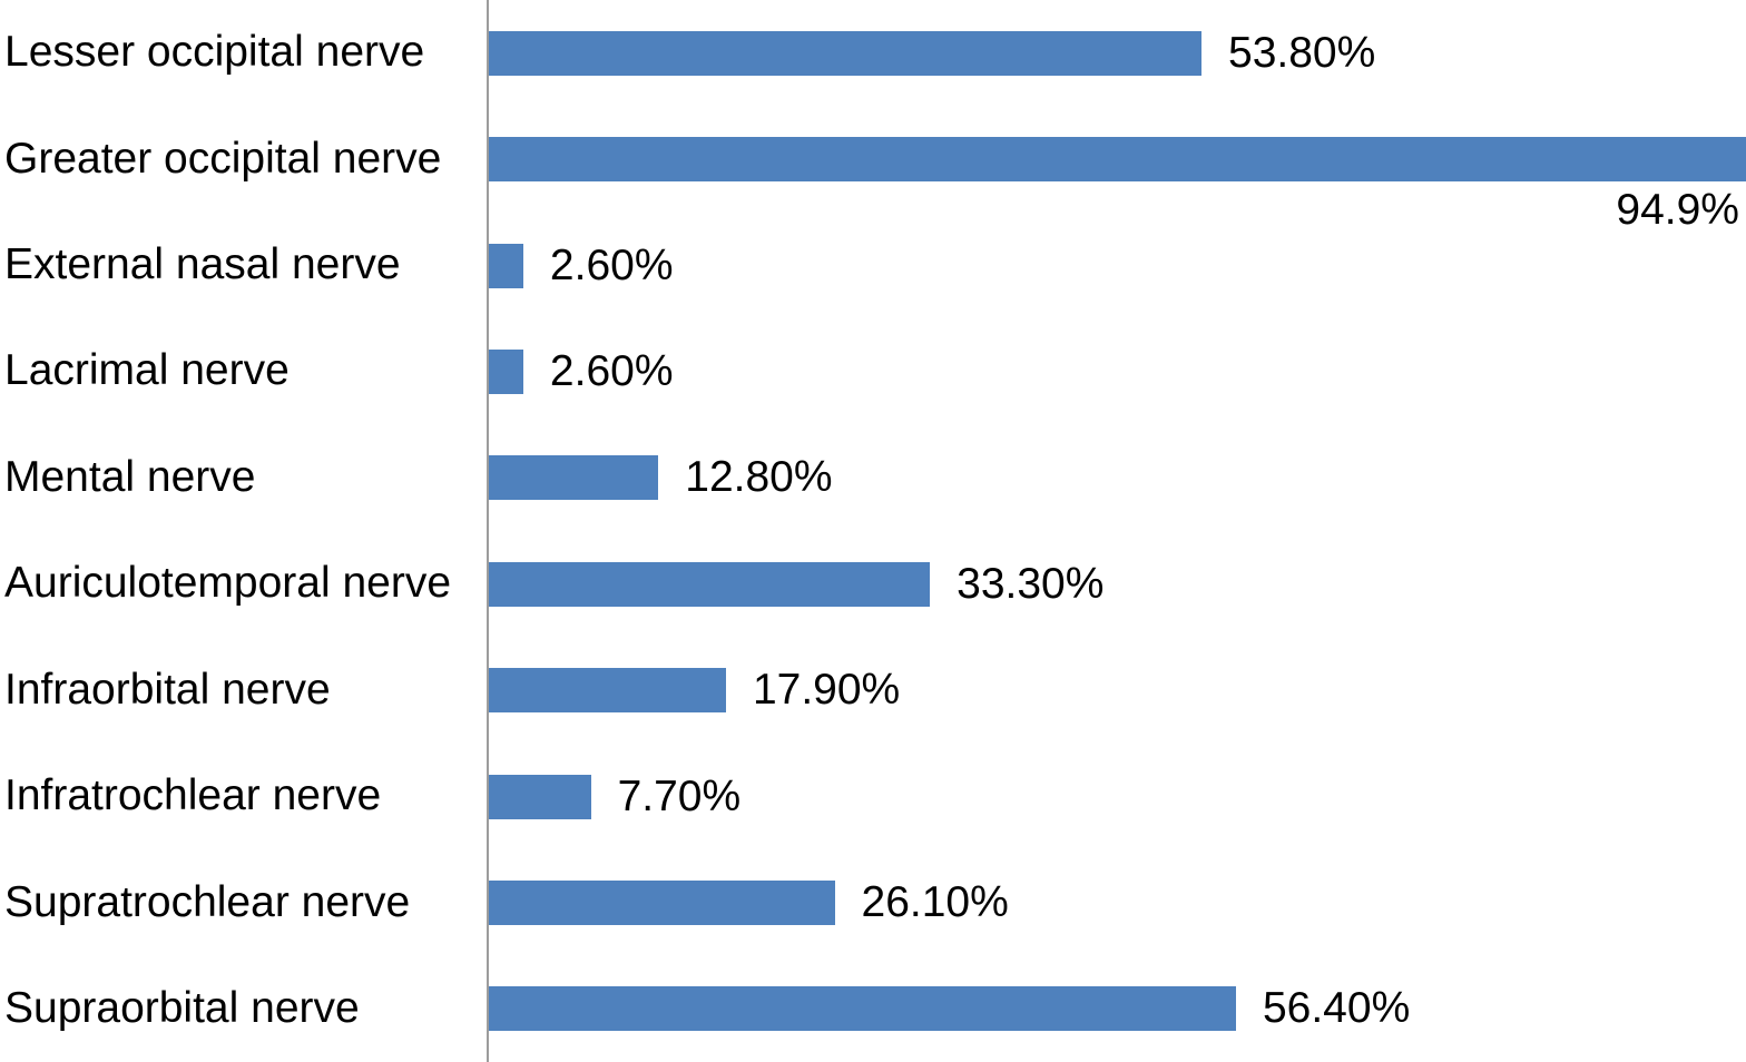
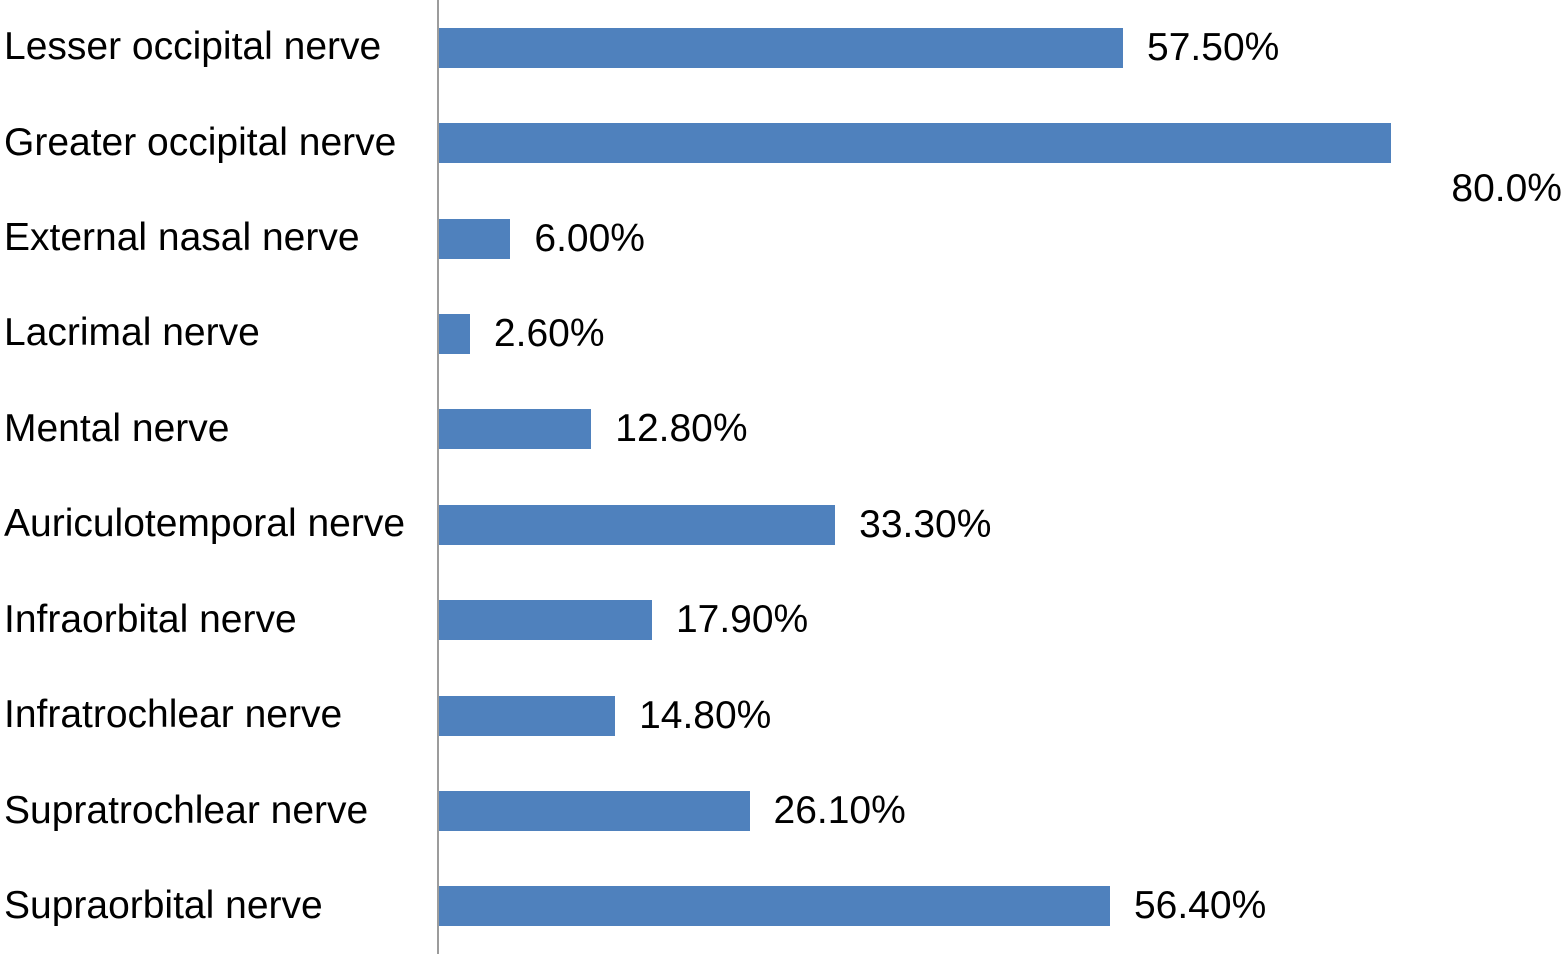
Lesser occipital nerve: 53.80% -> 57.50%
Greater occipital nerve: 94.9% -> 80.0%
External nasal nerve: 2.60% -> 6.00%
Infratrochlear nerve: 7.70% -> 14.80%
